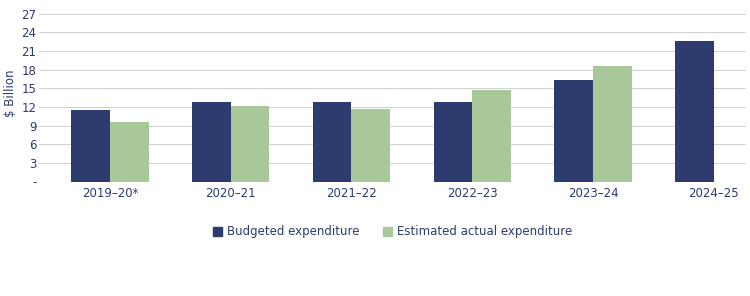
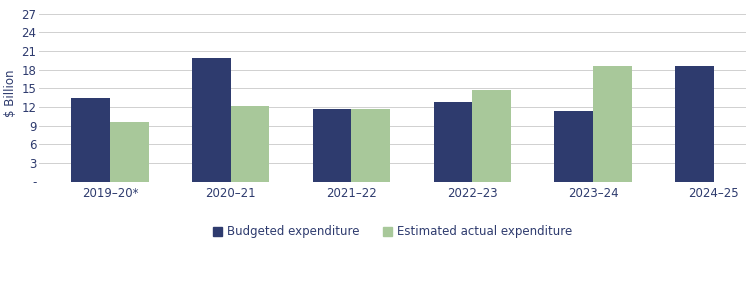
Budgeted expenditure/2019–20*: 11.5 -> 13.4
Budgeted expenditure/2020–21: 12.7 -> 19.8
Budgeted expenditure/2021–22: 12.7 -> 11.6
Budgeted expenditure/2023–24: 16.3 -> 11.4
Budgeted expenditure/2024–25: 22.6 -> 18.6
